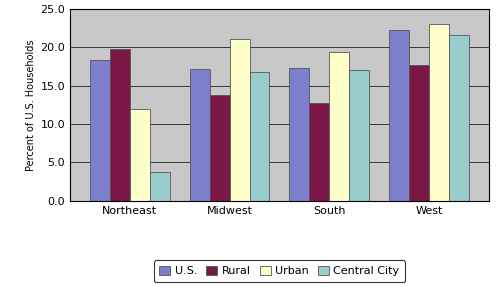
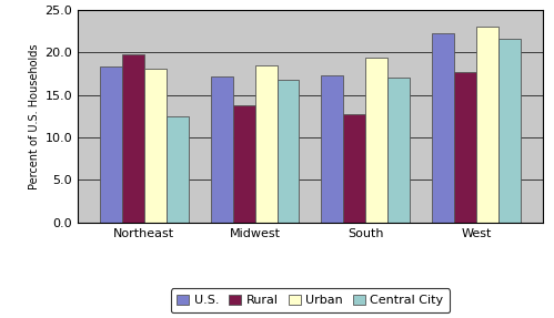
Urban/Northeast: 12.0 -> 18.0
Central City/Northeast: 3.8 -> 12.5
Urban/Midwest: 21.0 -> 18.5
